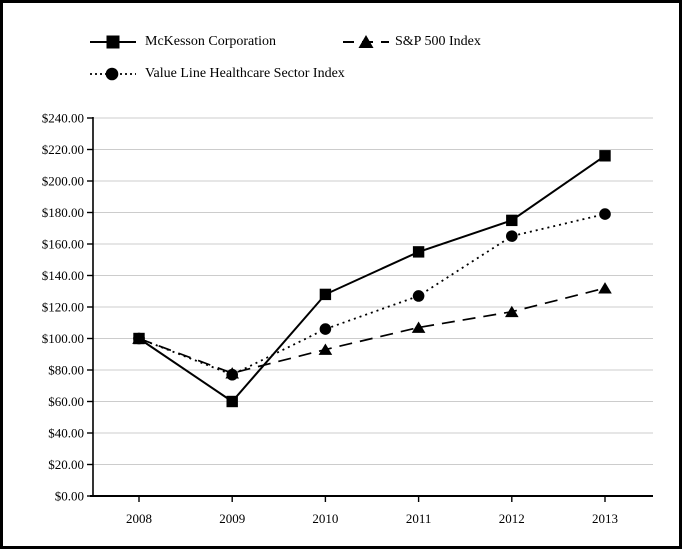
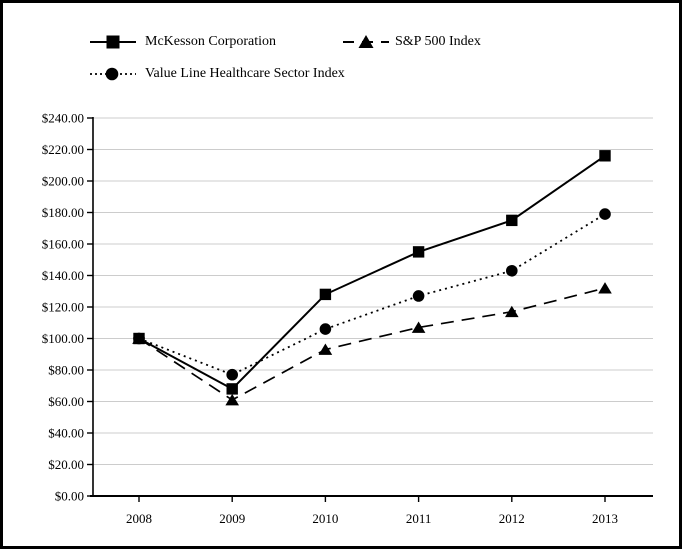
McKesson Corporation/2009: $60 -> $68
S&P 500 Index/2009: $78 -> $61
Value Line Healthcare Sector Index/2012: $165 -> $143
